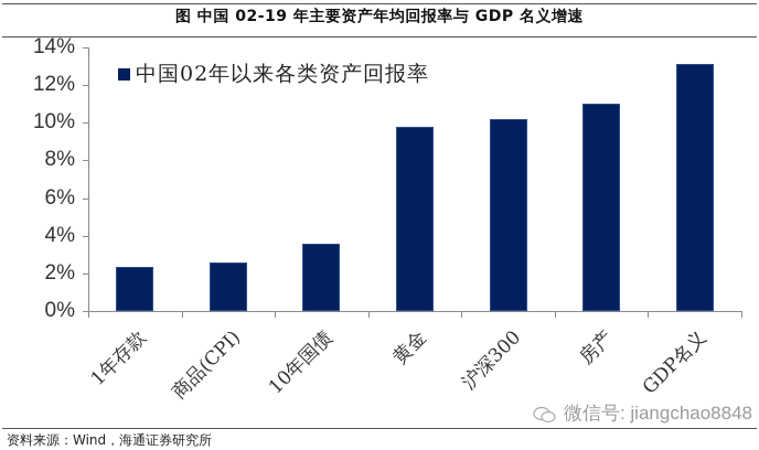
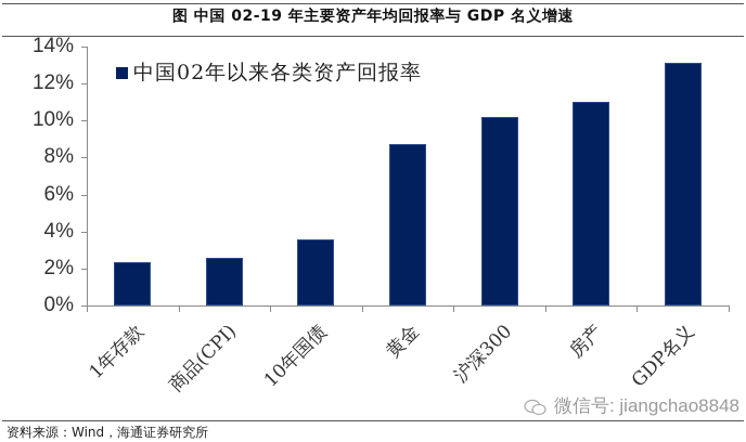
黄金: 9.8% -> 8.7%
